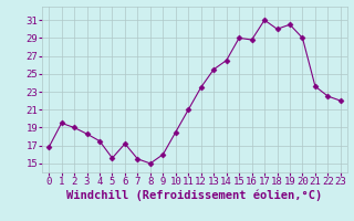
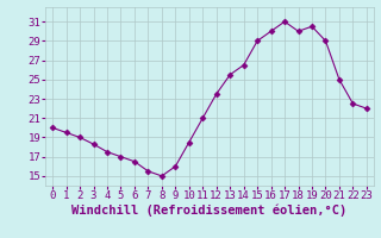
0: 16.8 -> 20.0
5: 15.6 -> 17.0
6: 17.2 -> 16.5
16: 28.8 -> 30.0
21: 23.6 -> 25.0
